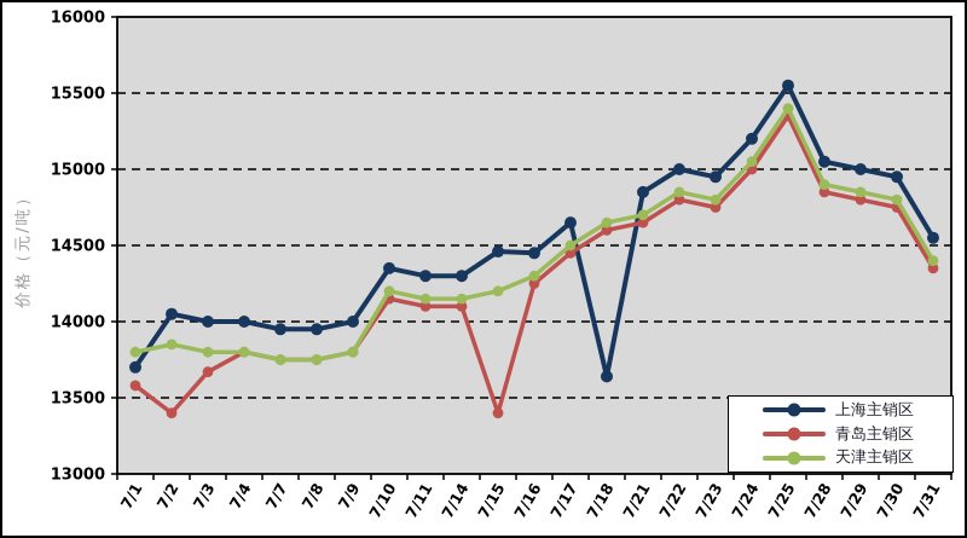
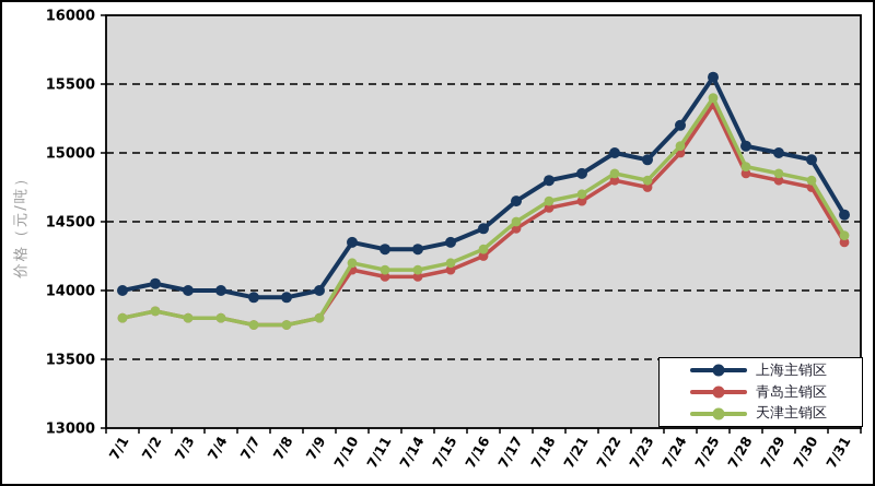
上海主销区/7/1: 13700 -> 14000
青岛主销区/7/1: 13580 -> 13800
青岛主销区/7/2: 13400 -> 13850
青岛主销区/7/3: 13670 -> 13800
上海主销区/7/15: 14460 -> 14350
青岛主销区/7/15: 13400 -> 14150
上海主销区/7/18: 13640 -> 14800
